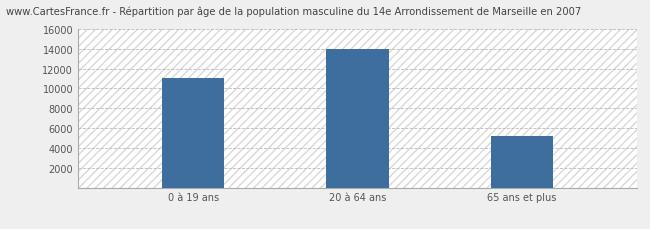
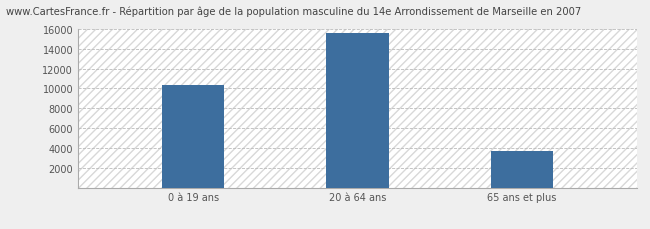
0 à 19 ans: 11000 -> 10300
20 à 64 ans: 14000 -> 15600
65 ans et plus: 5200 -> 3600
